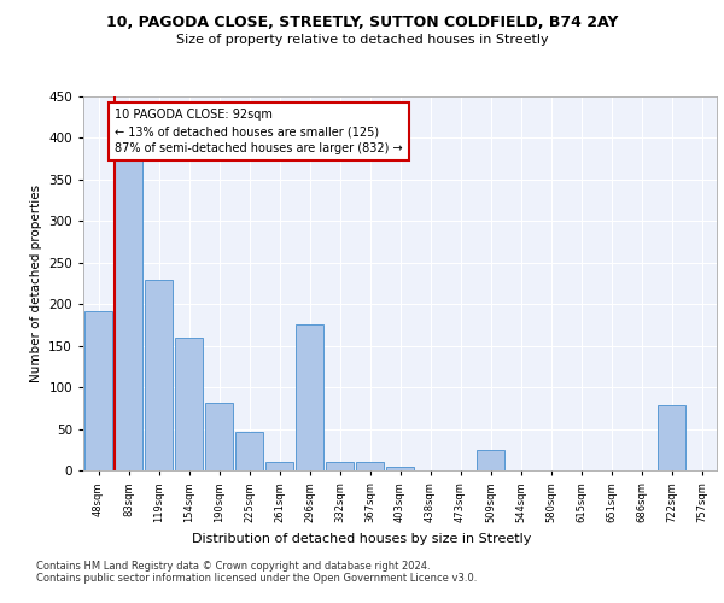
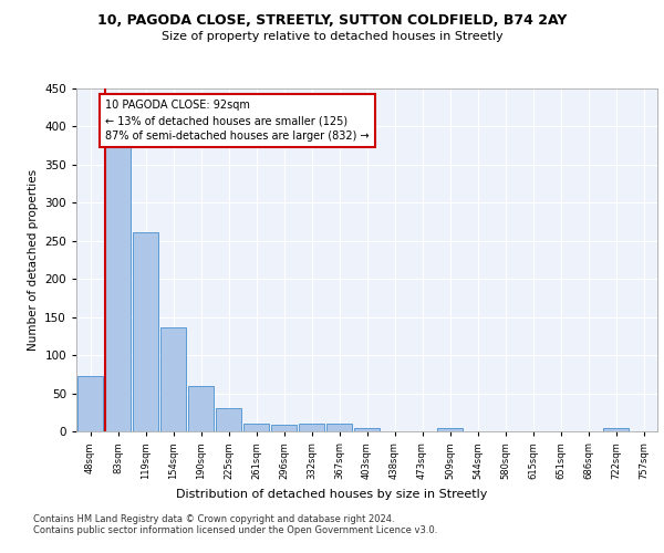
48sqm: 192 -> 72
119sqm: 230 -> 262
154sqm: 160 -> 136
190sqm: 82 -> 60
225sqm: 46 -> 30
296sqm: 176 -> 9
509sqm: 24 -> 4
722sqm: 78 -> 4
